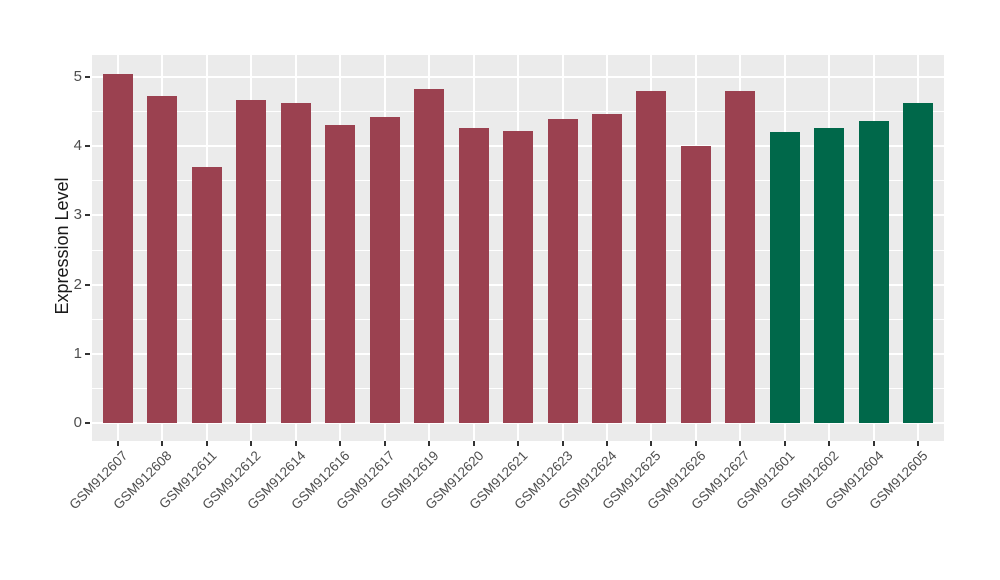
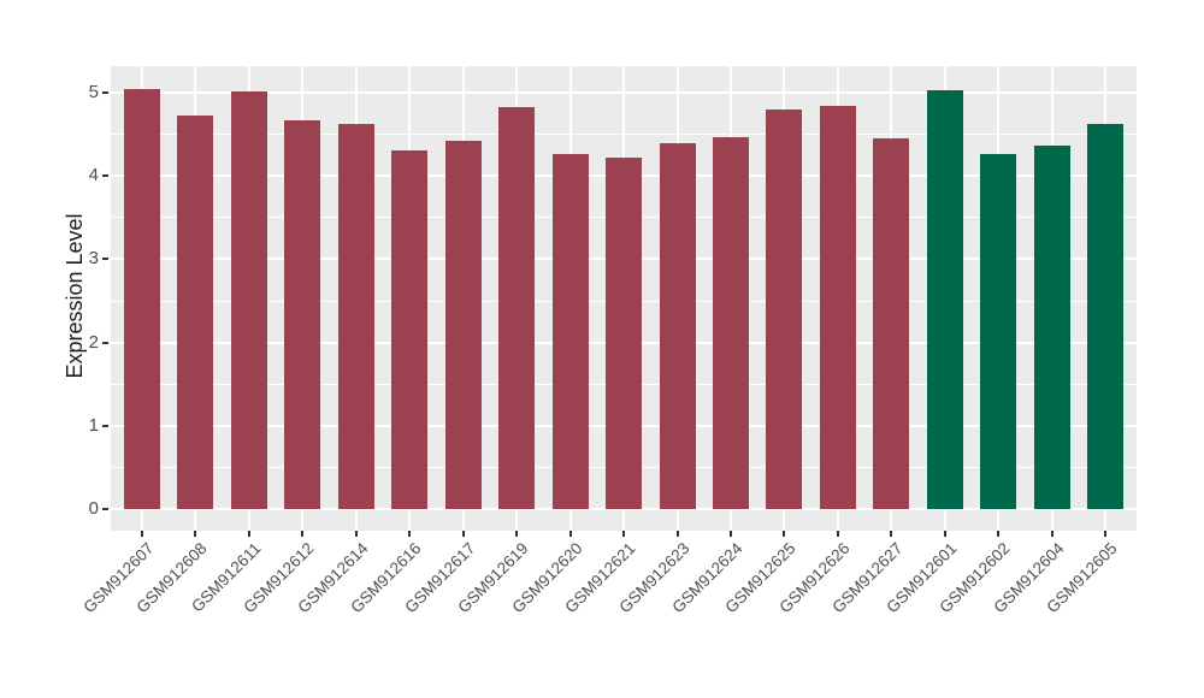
GSM912611: 3.7 -> 5.0
GSM912626: 4.0 -> 4.8
GSM912627: 4.8 -> 4.5
GSM912601: 4.2 -> 5.0
